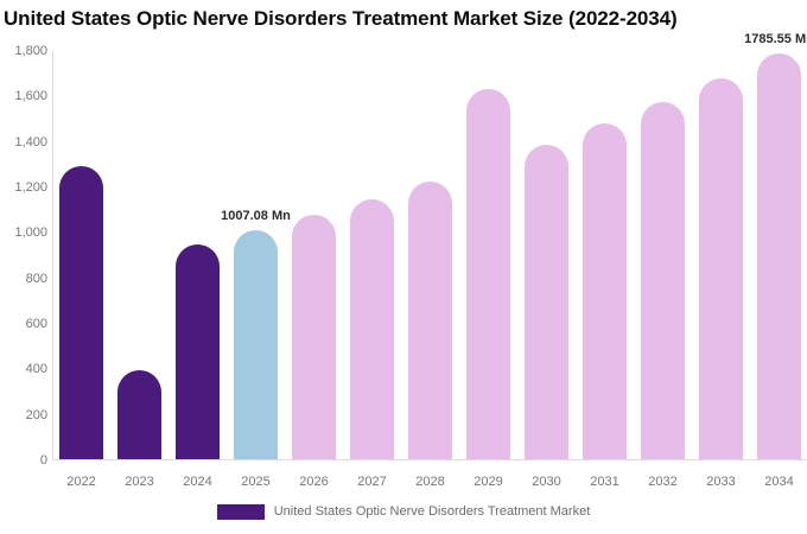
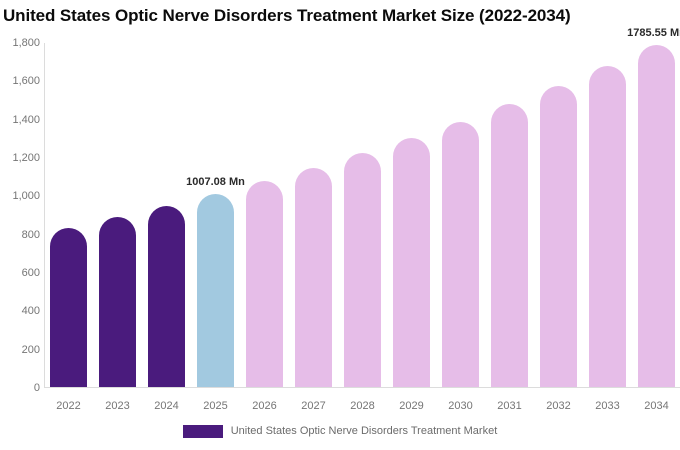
2022: 1290 -> 830
2023: 390 -> 890
2029: 1630 -> 1300
